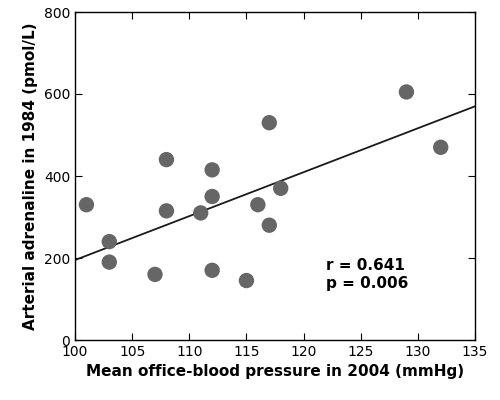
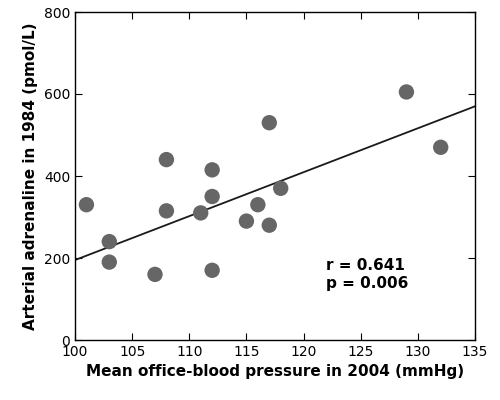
115: 145 -> 290
